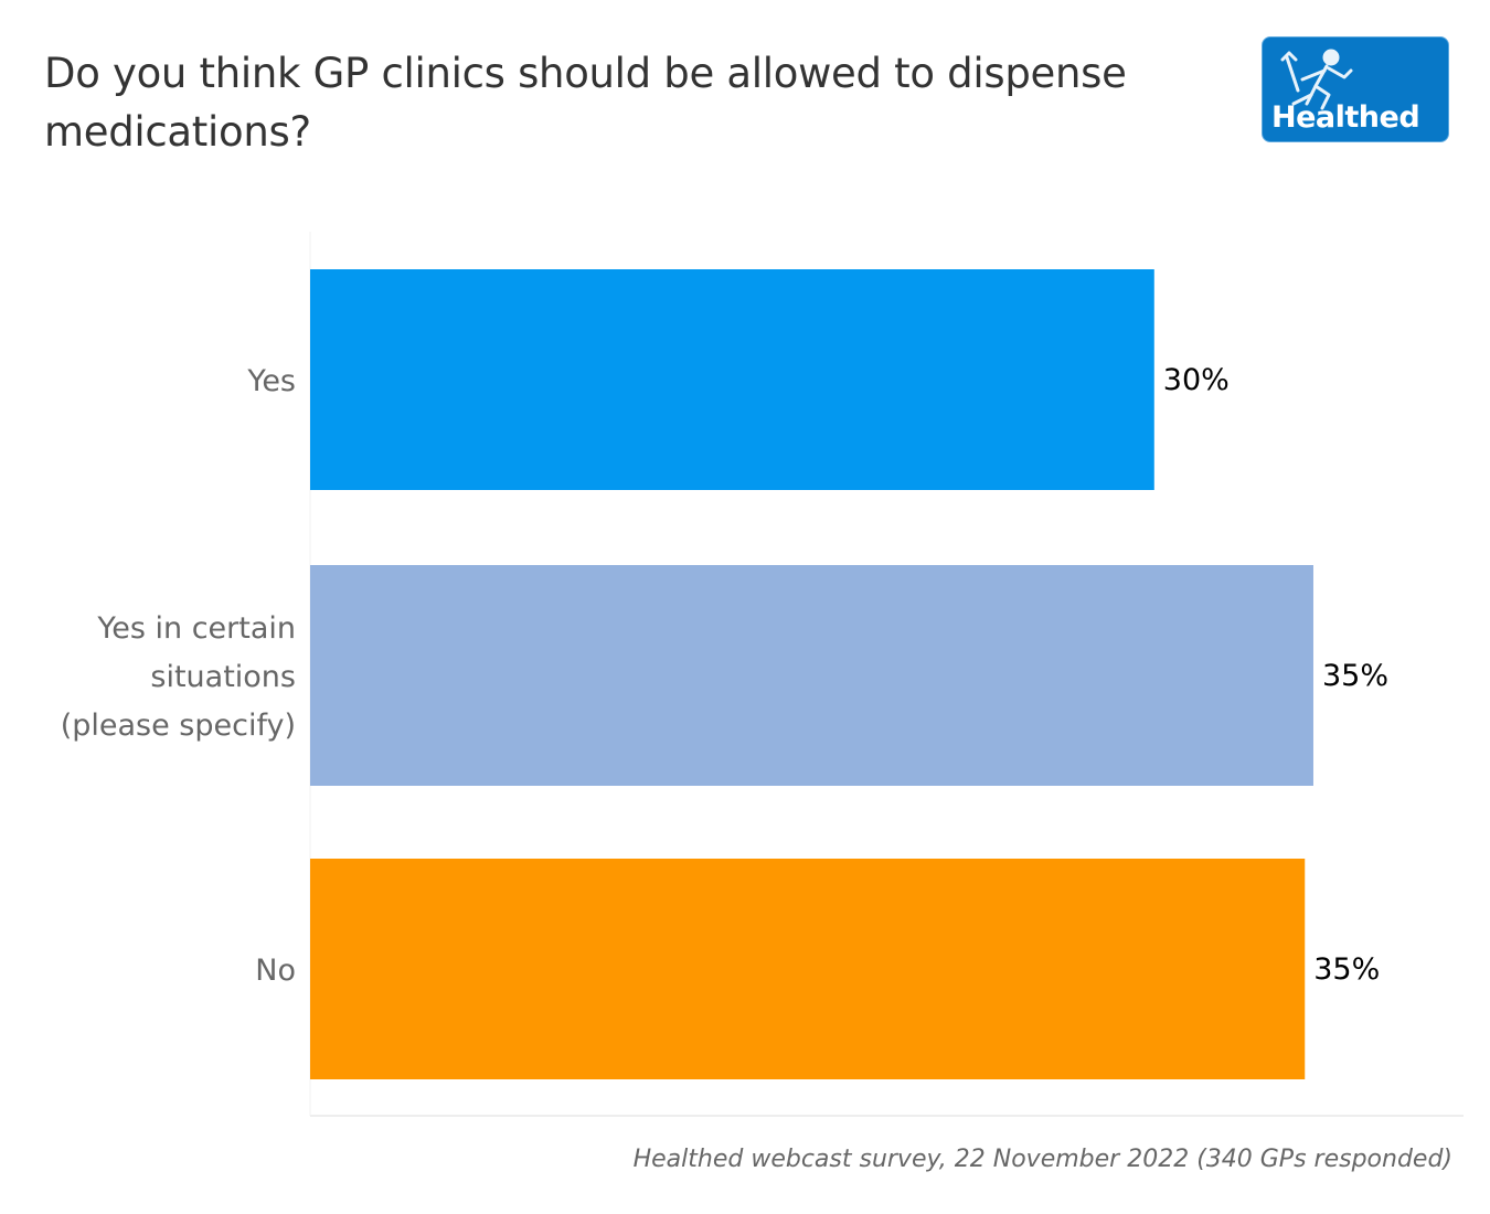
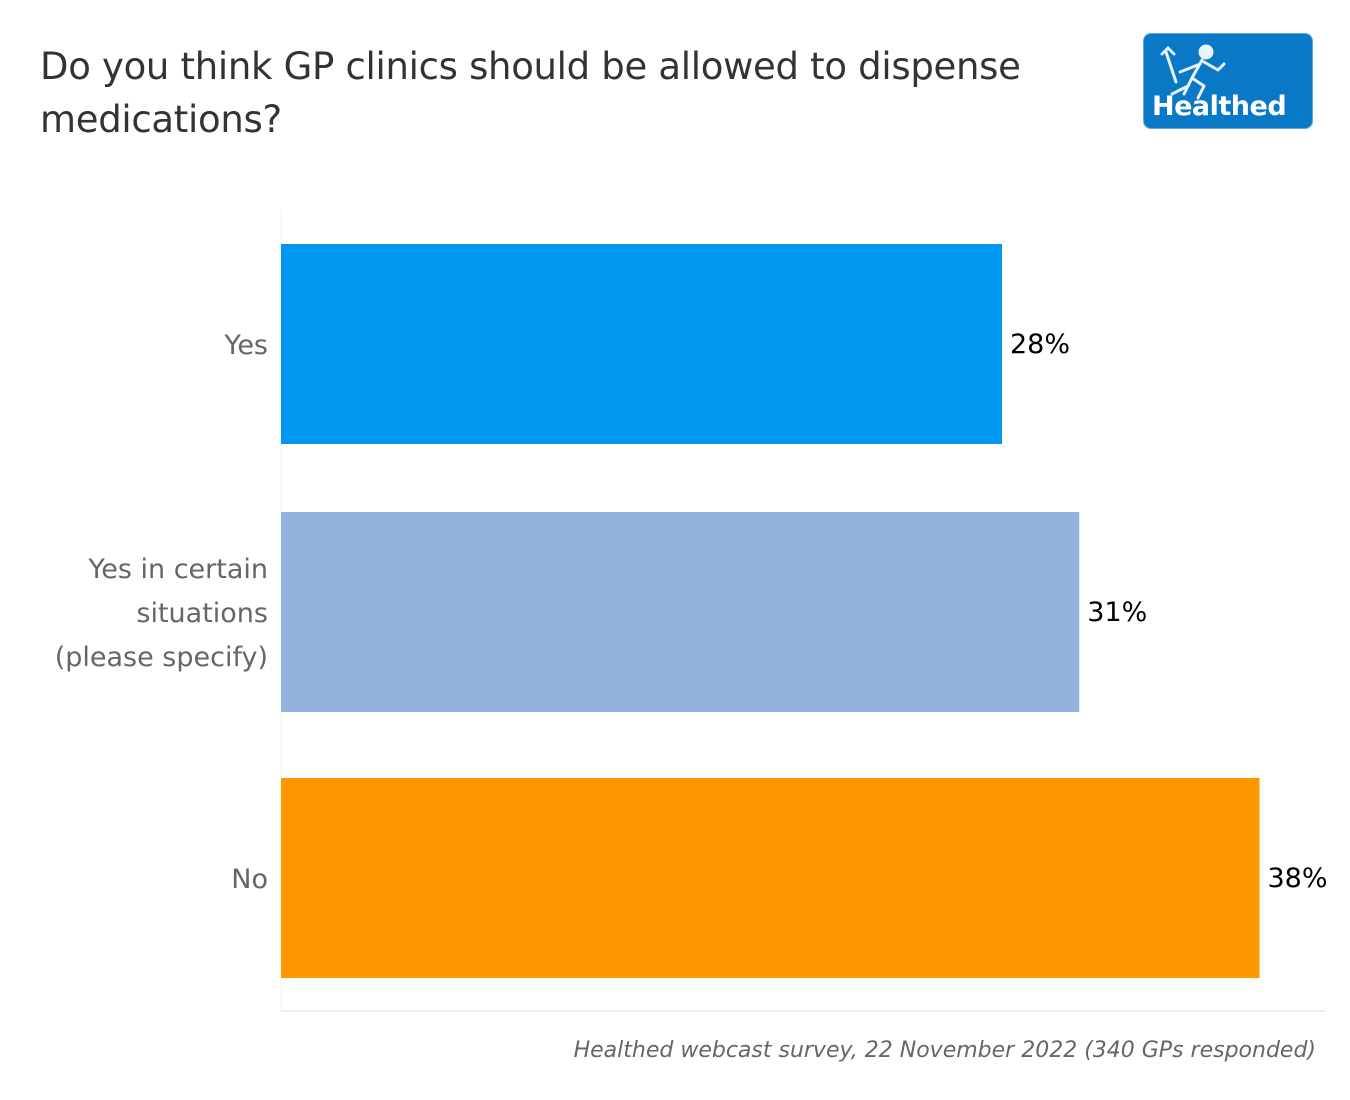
Yes: 30% -> 28%
Yes in certain situations (please specify): 35% -> 31%
No: 35% -> 38%
